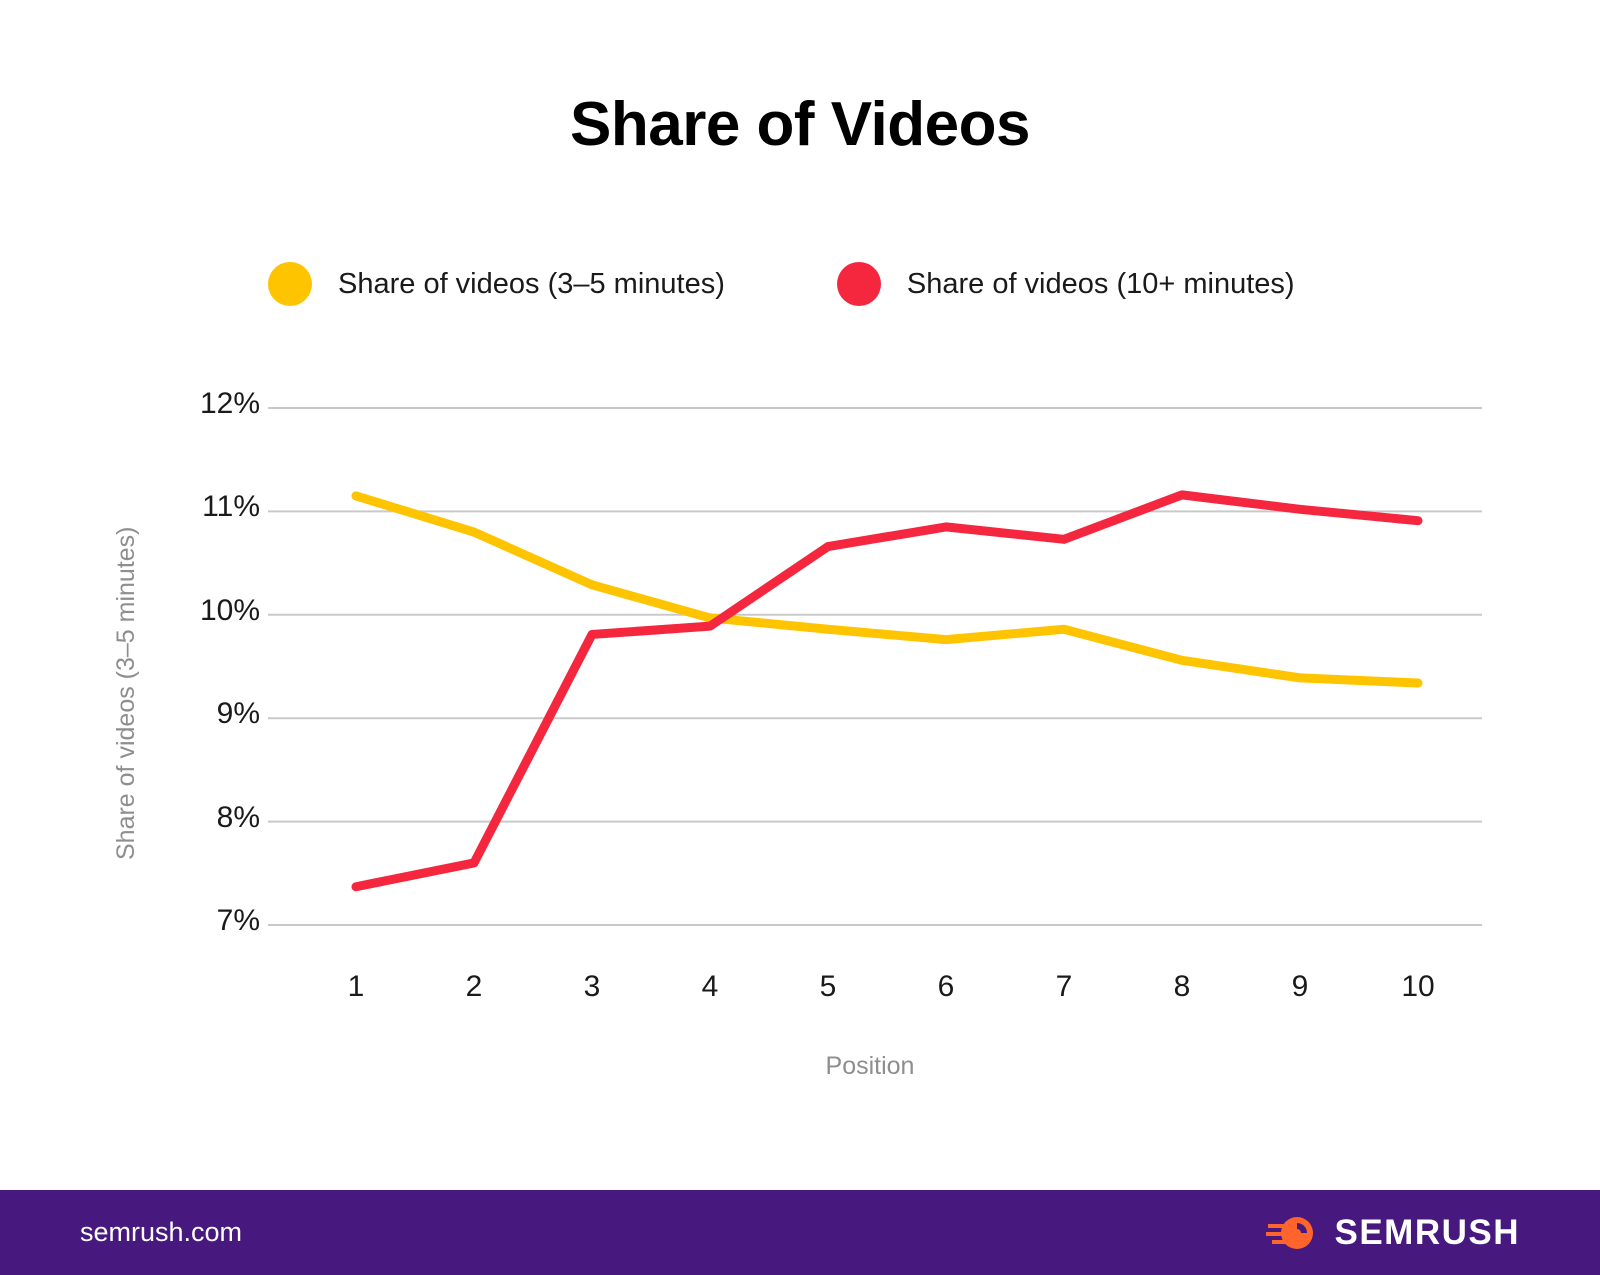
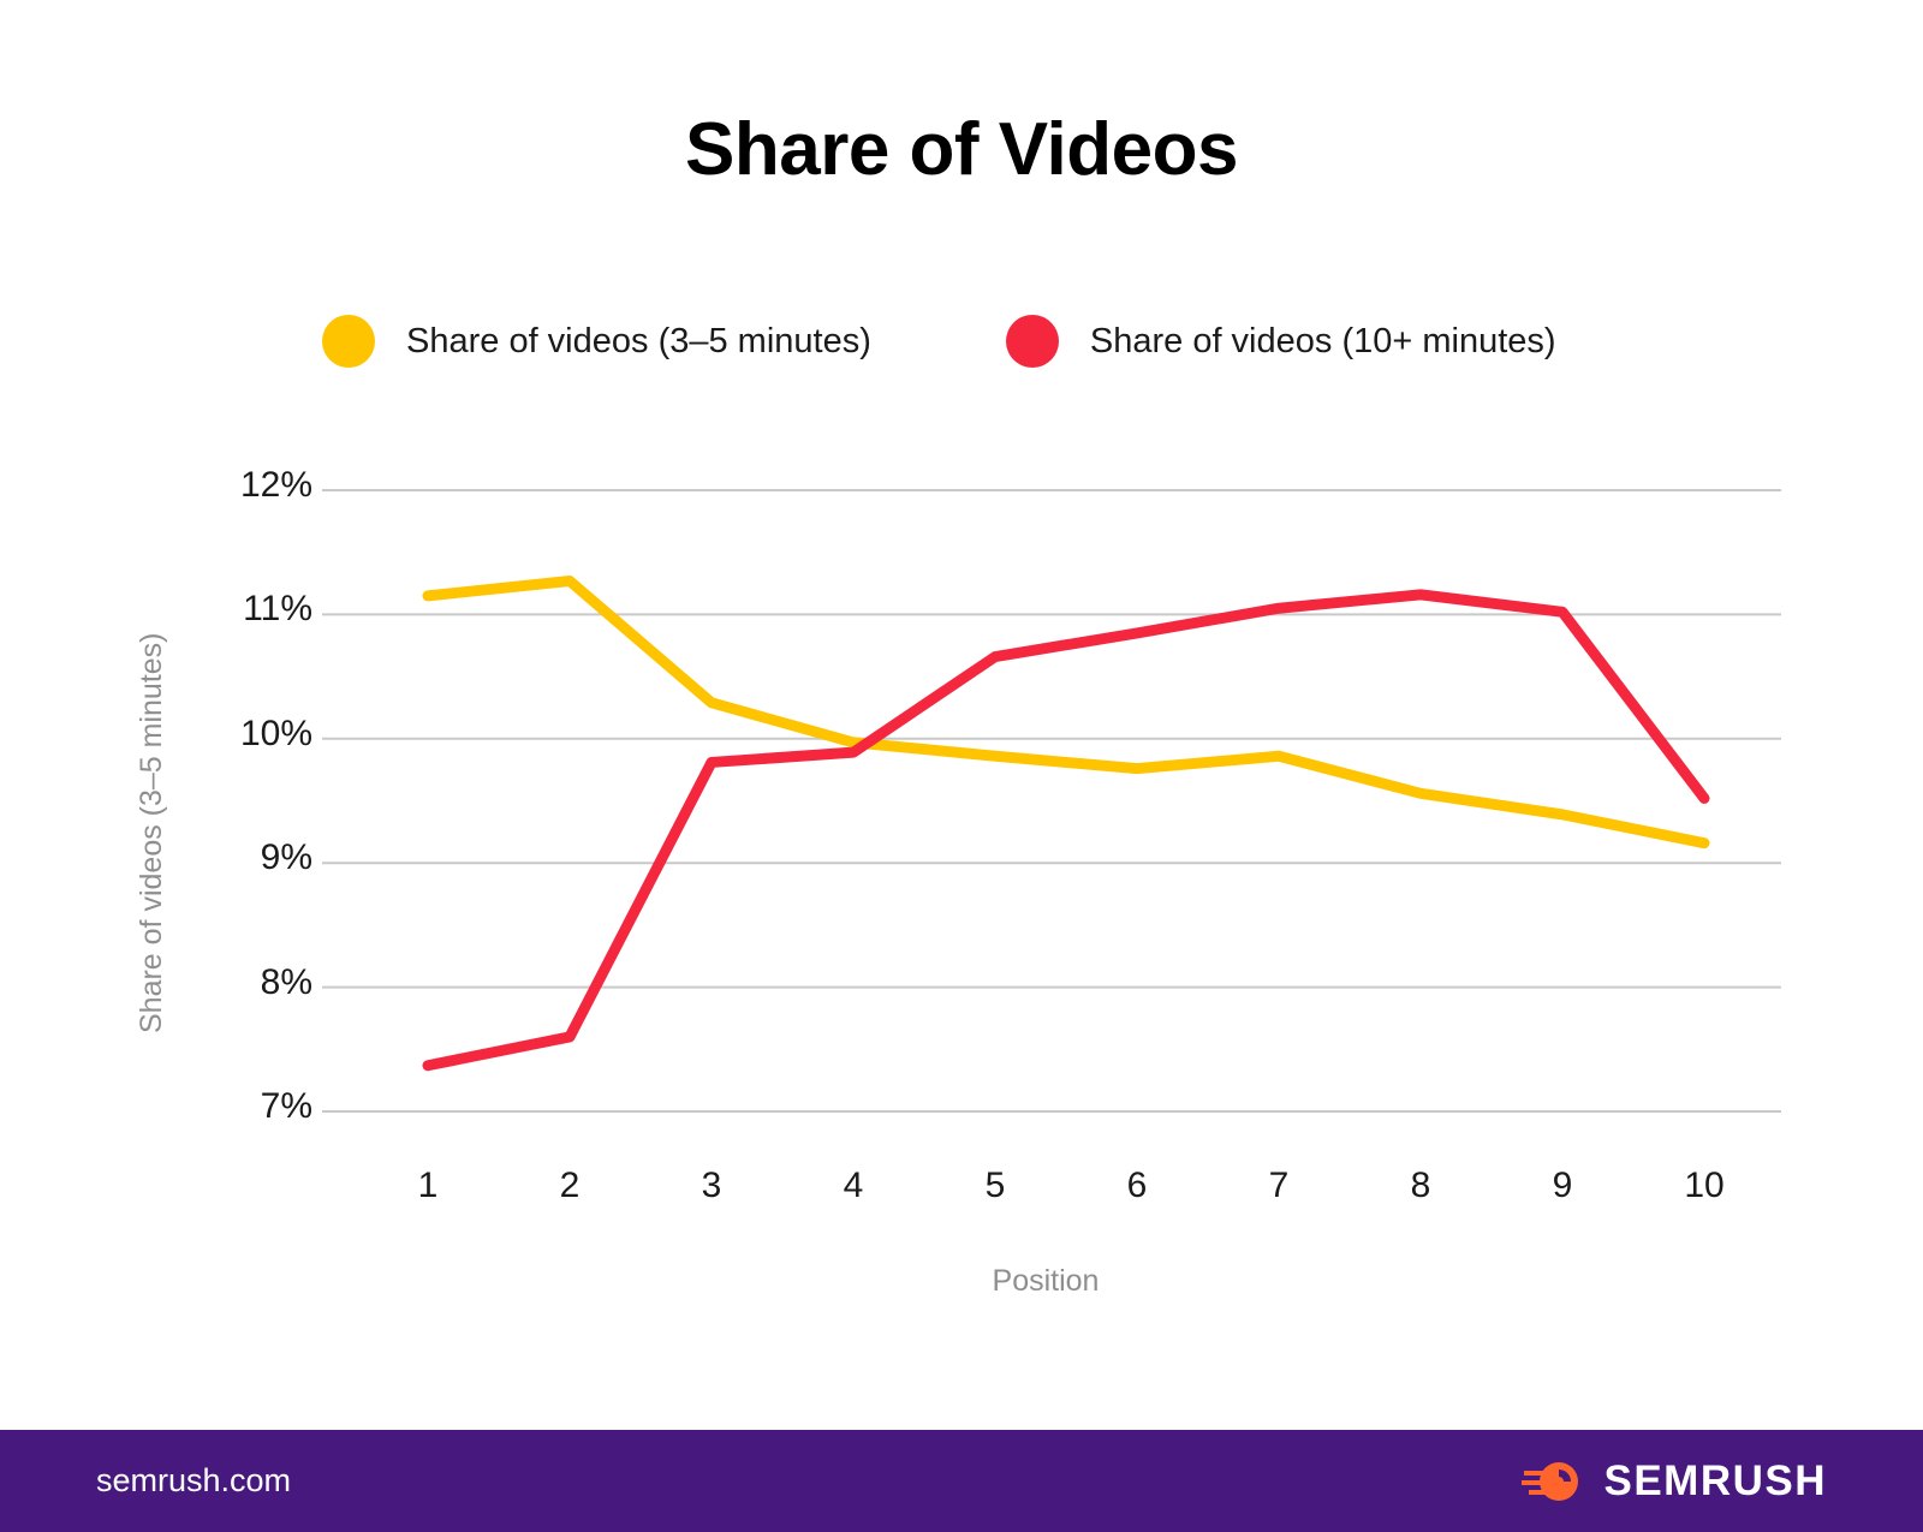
Share of videos (3–5 minutes)/2: 10.80% -> 11.27%
Share of videos (10+ minutes)/7: 10.73% -> 11.05%
Share of videos (3–5 minutes)/10: 9.34% -> 9.16%
Share of videos (10+ minutes)/10: 10.91% -> 9.52%
